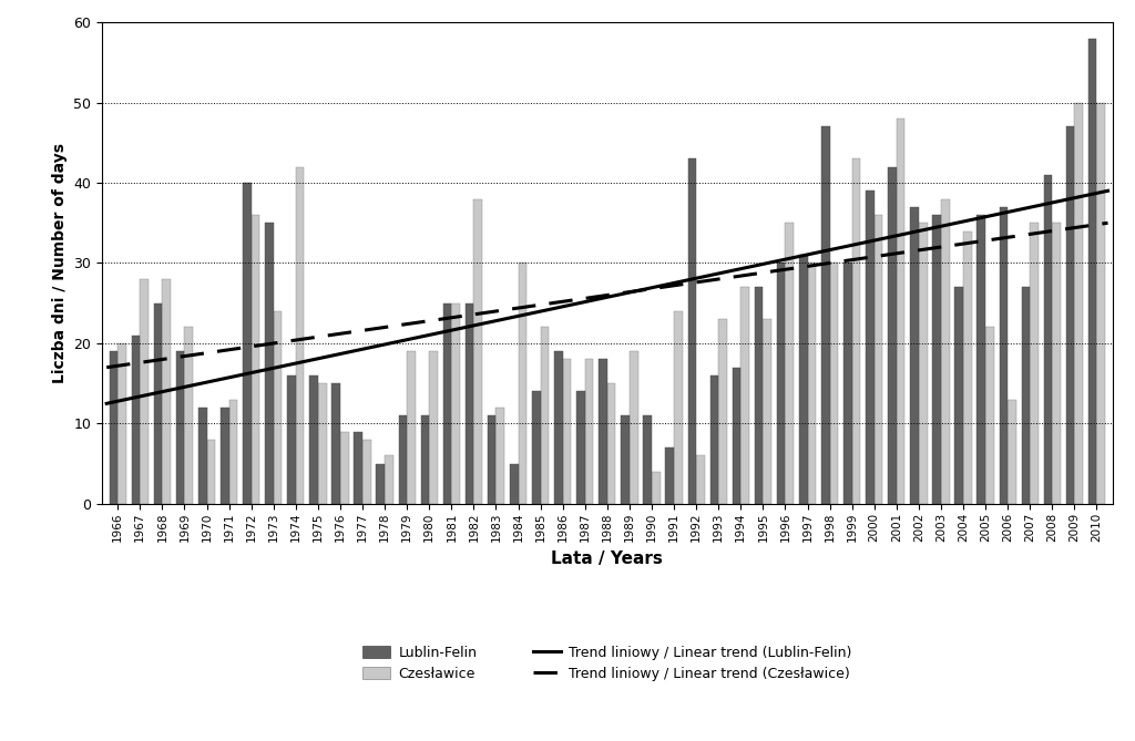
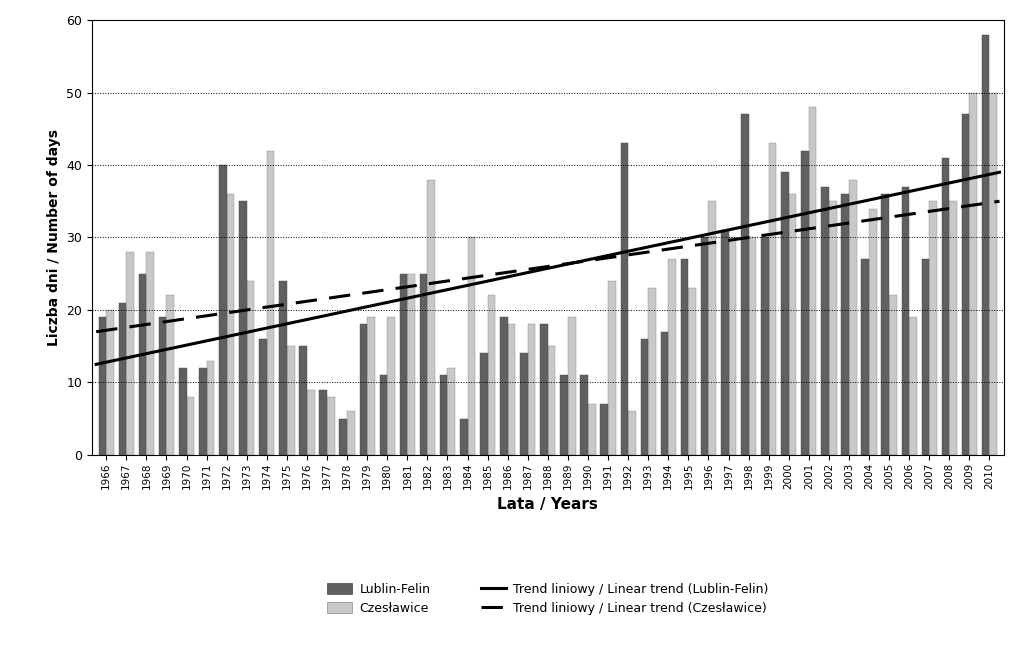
Lublin-Felin/1975: 16 -> 24
Lublin-Felin/1979: 11 -> 18
Czesławice/1990: 4 -> 7
Czesławice/2006: 13 -> 19
